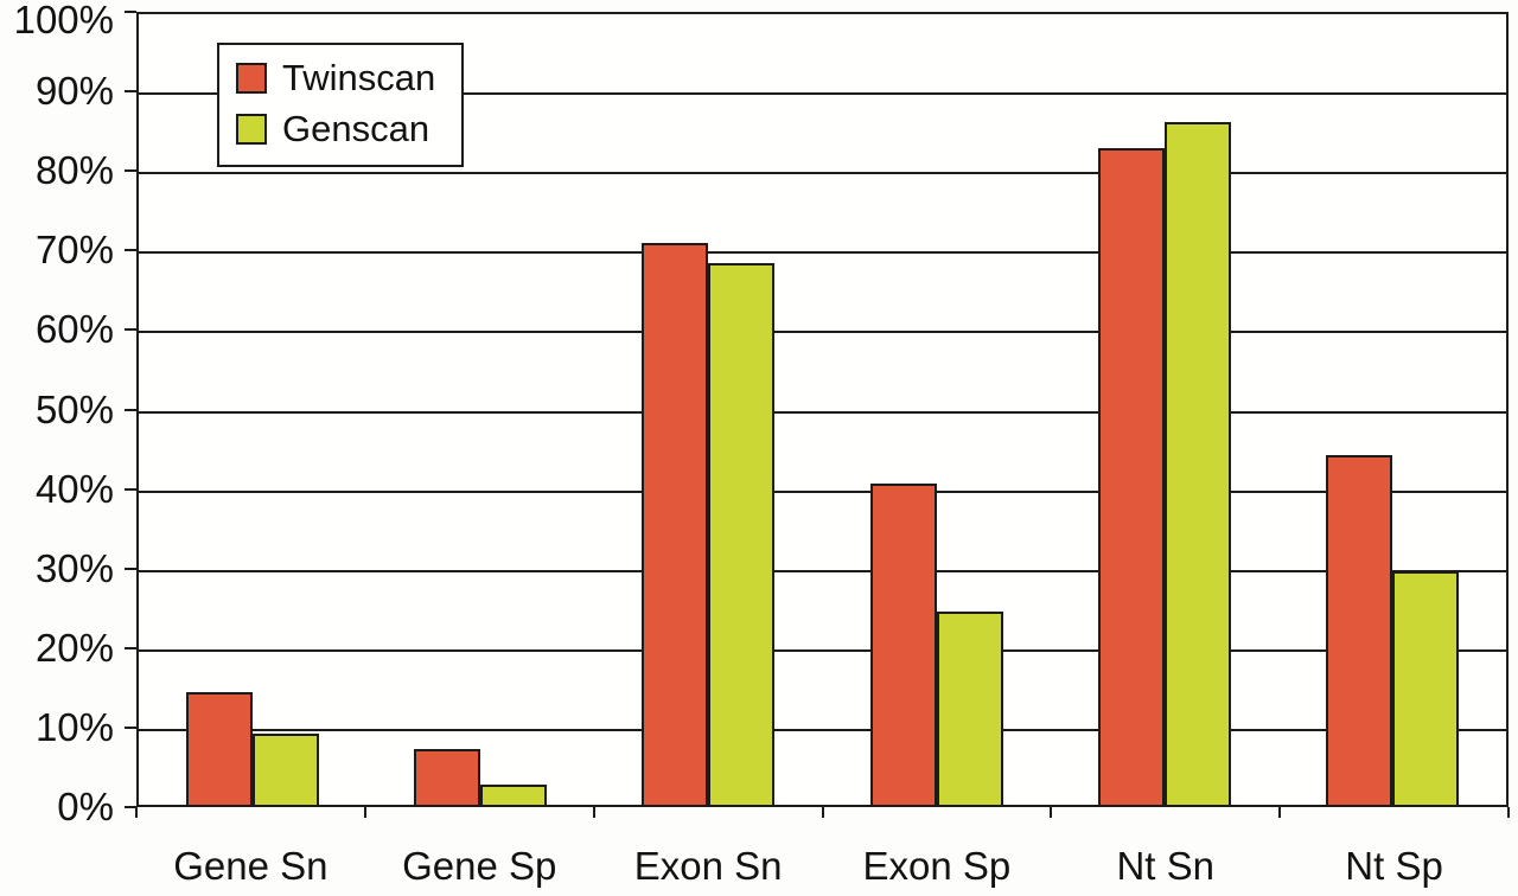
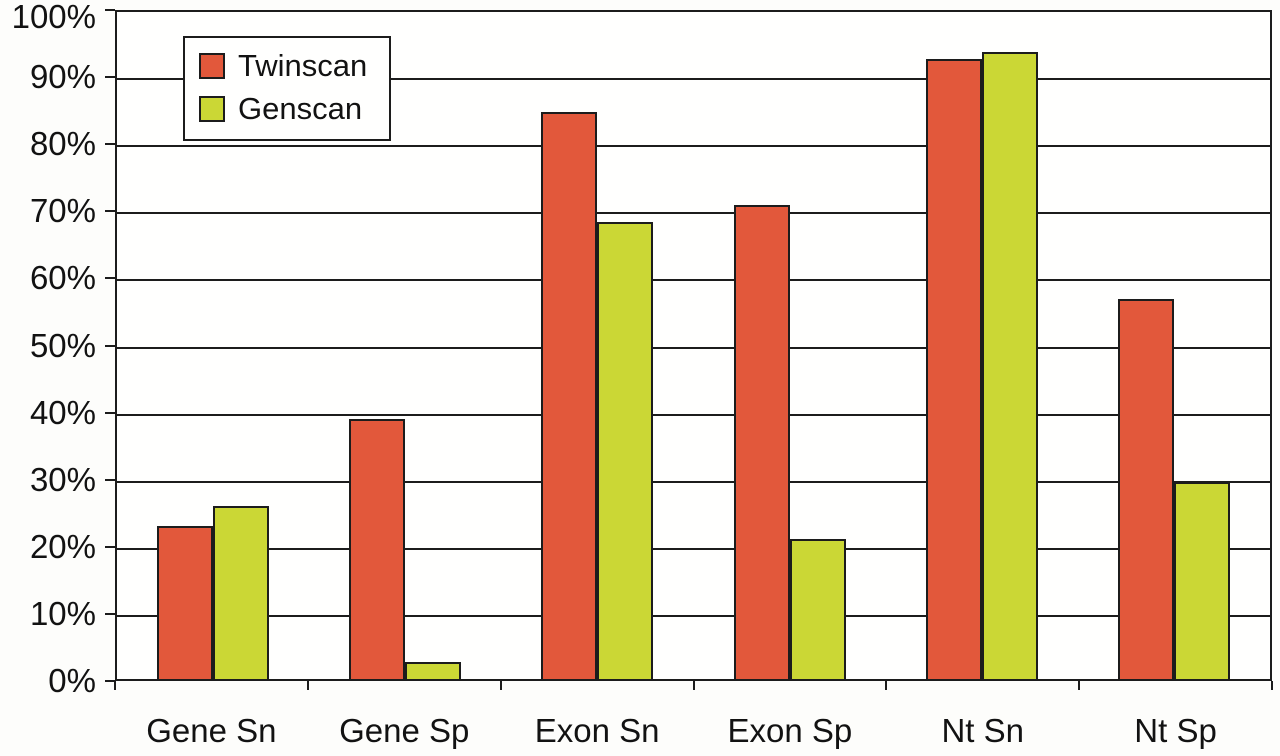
Twinscan/Gene Sn: 14% -> 23%
Genscan/Gene Sn: 9% -> 26%
Twinscan/Gene Sp: 7% -> 39%
Twinscan/Exon Sn: 71% -> 85%
Twinscan/Exon Sp: 41% -> 71%
Genscan/Exon Sp: 24% -> 21%
Twinscan/Nt Sn: 83% -> 93%
Genscan/Nt Sn: 86% -> 94%
Twinscan/Nt Sp: 44% -> 57%
